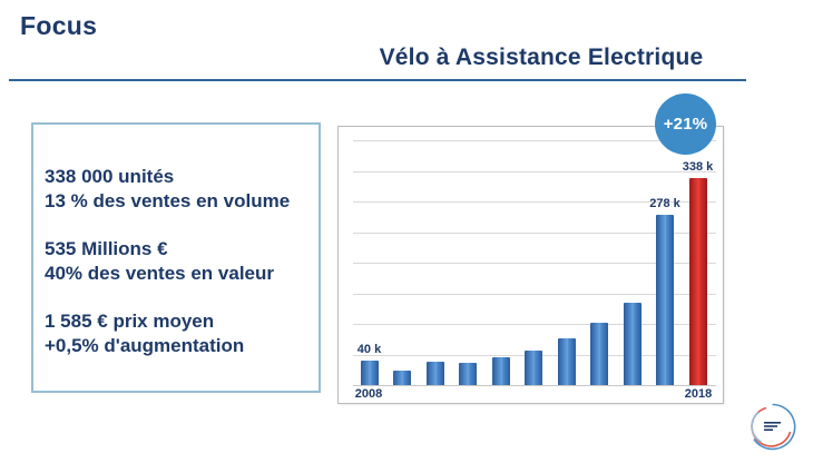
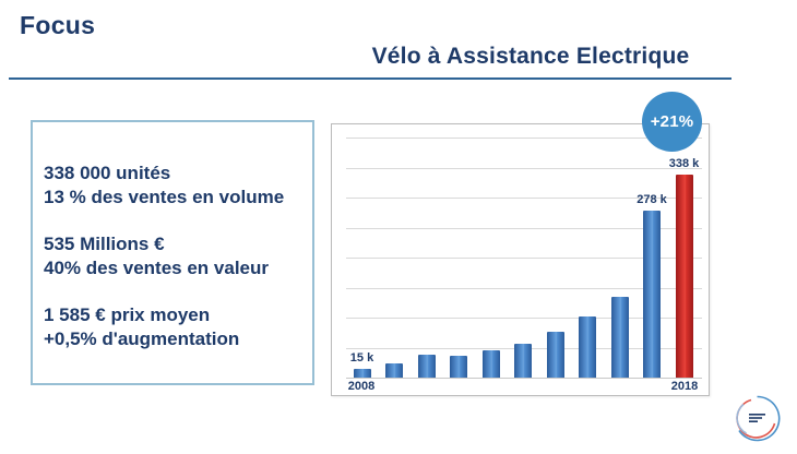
2008: 40 -> 15
